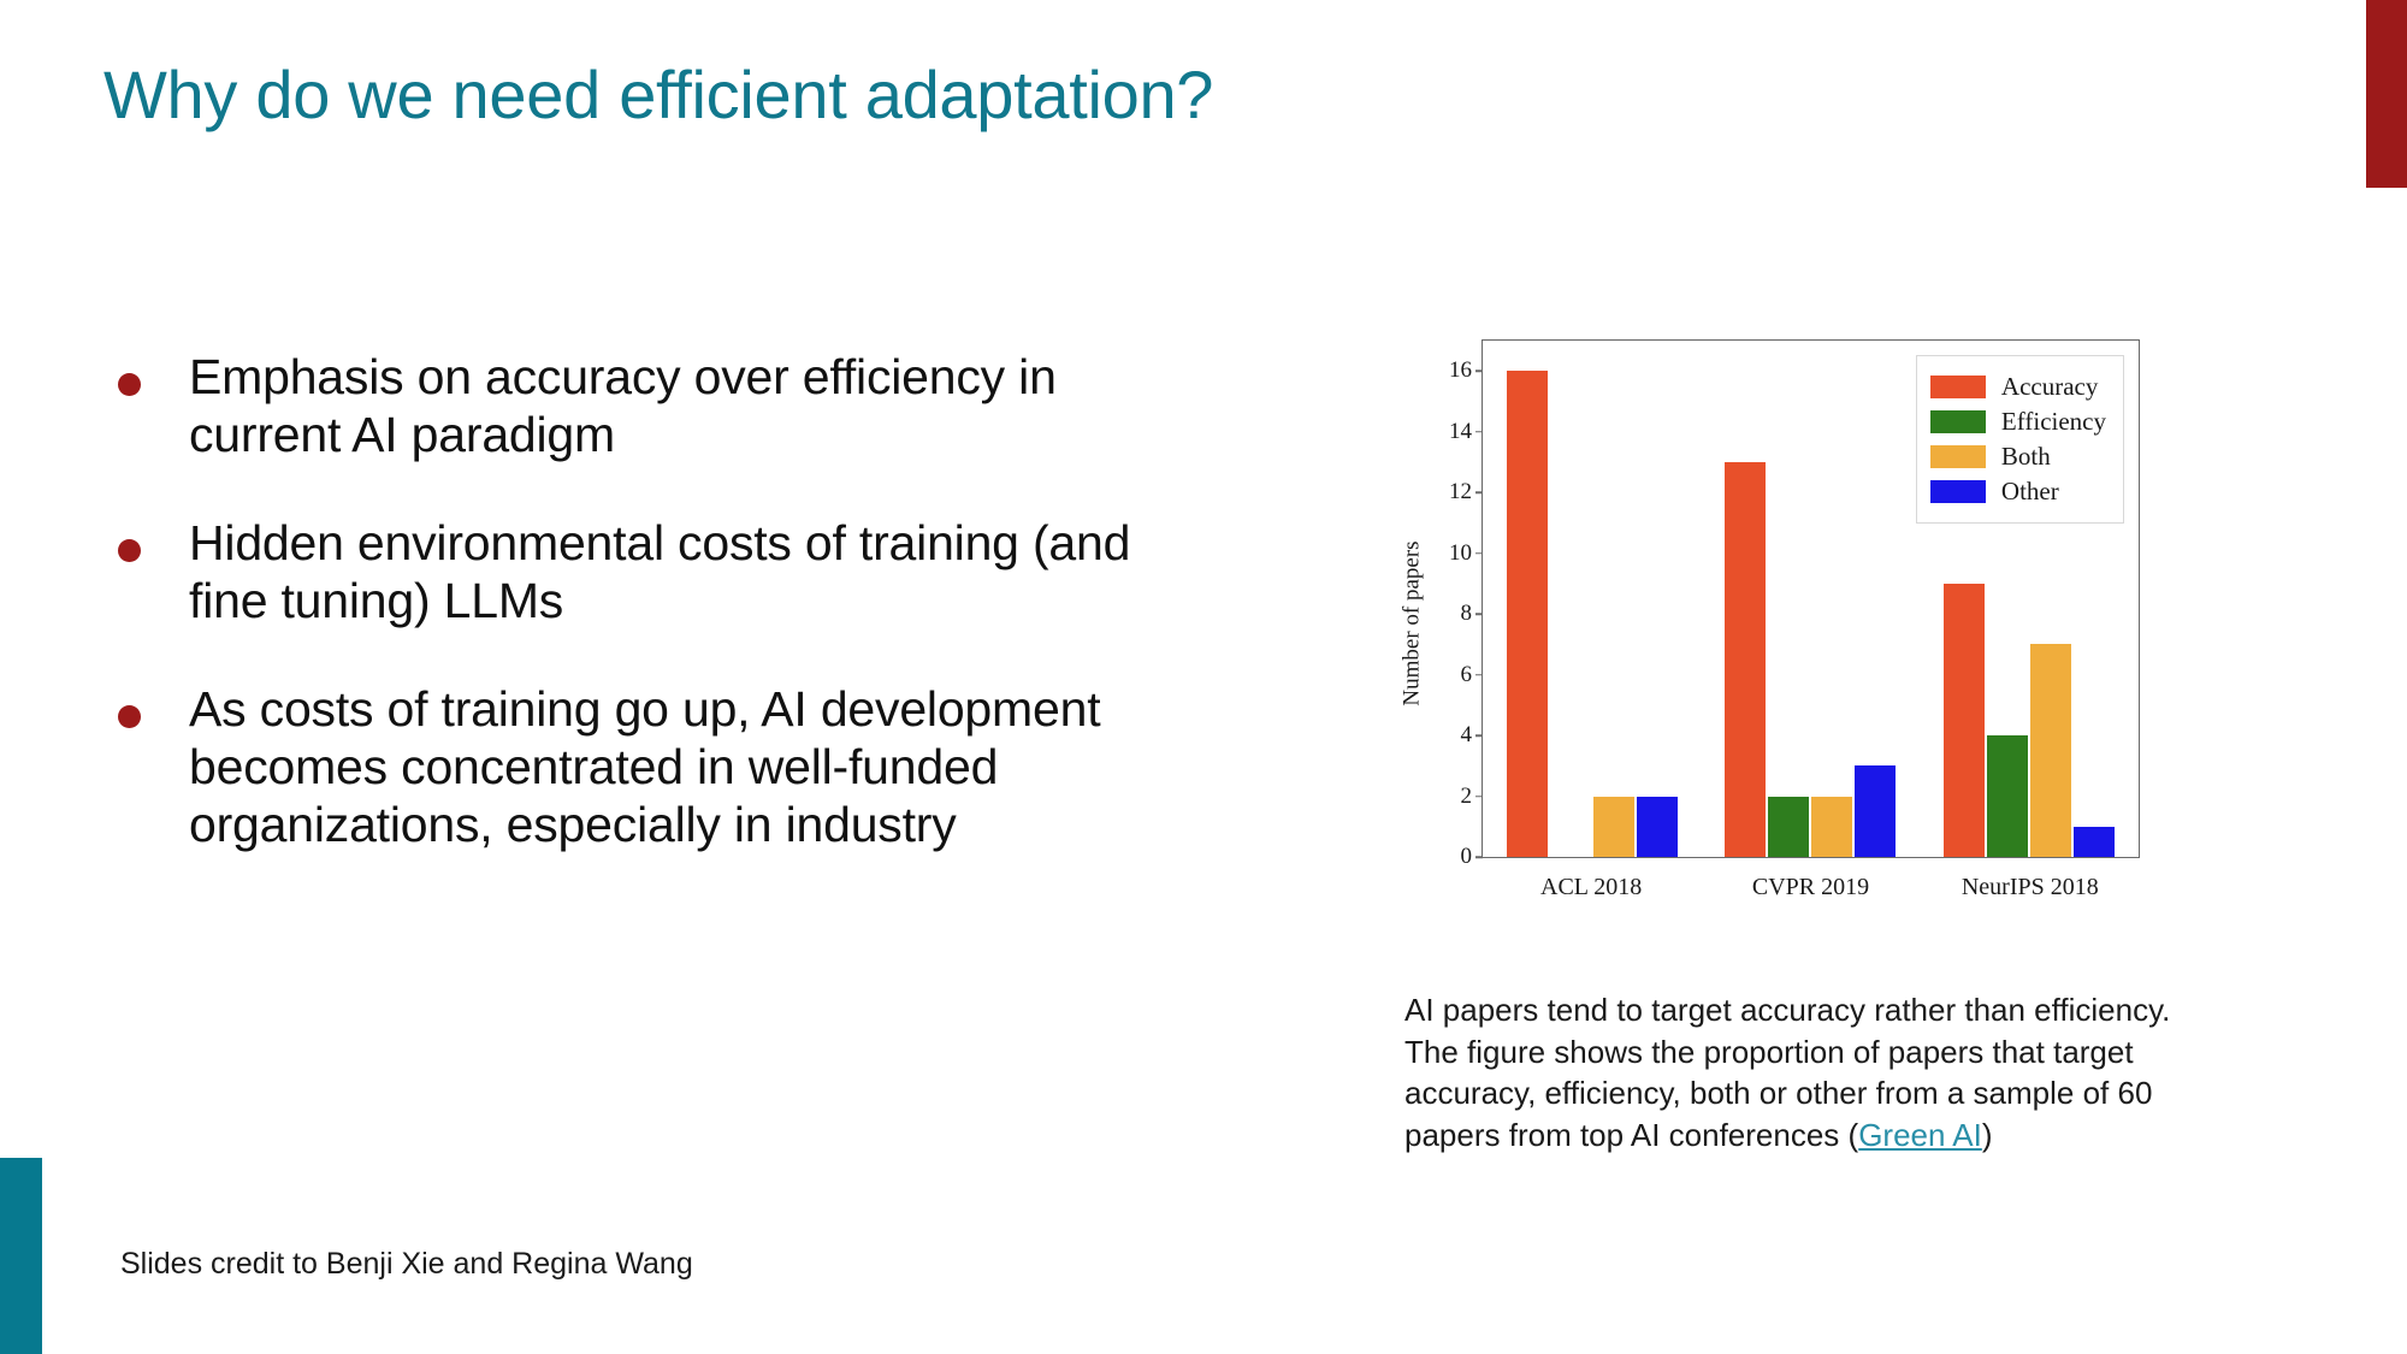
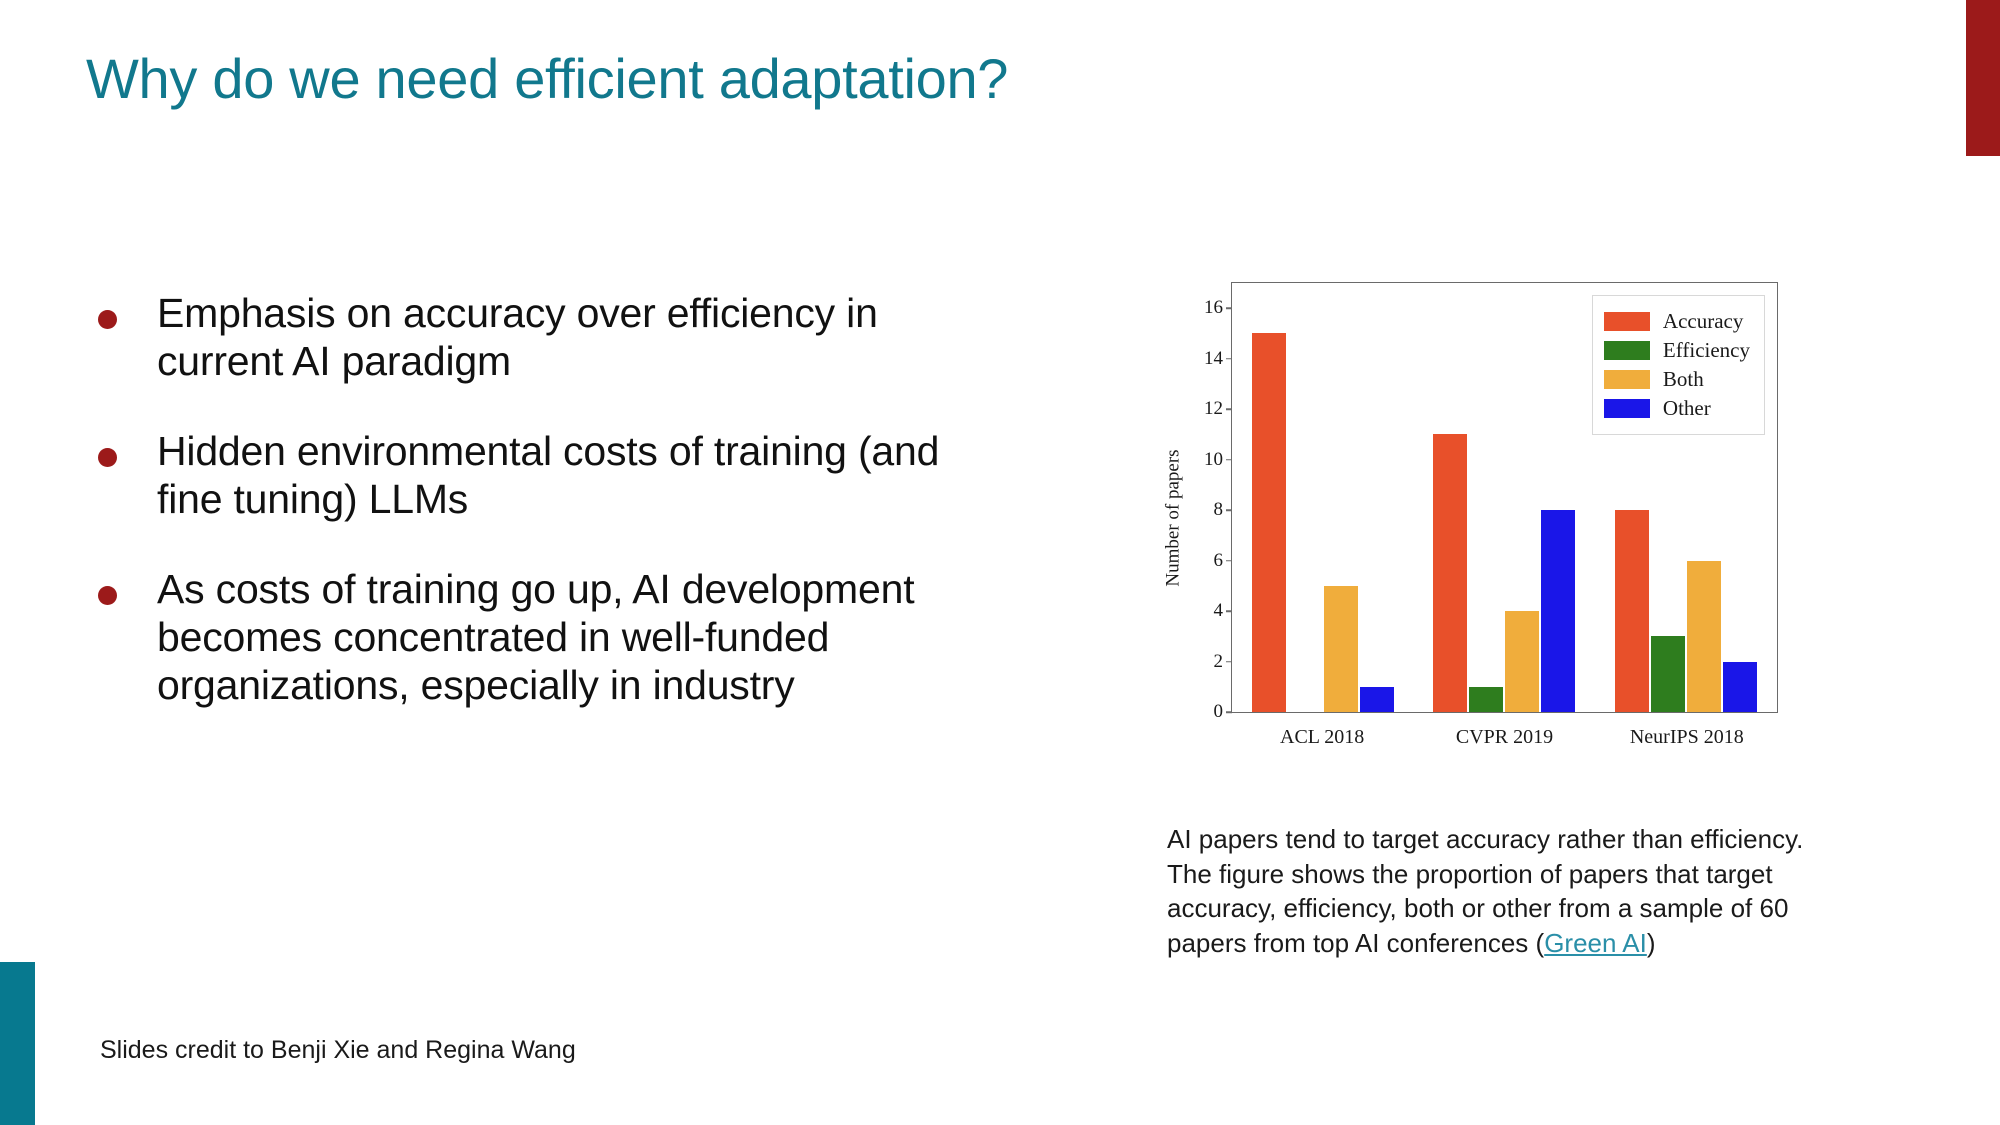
Accuracy/ACL 2018: 16 -> 15
Both/ACL 2018: 2 -> 5
Other/ACL 2018: 2 -> 1
Accuracy/CVPR 2019: 13 -> 11
Efficiency/CVPR 2019: 2 -> 1
Both/CVPR 2019: 2 -> 4
Other/CVPR 2019: 3 -> 8
Accuracy/NeurIPS 2018: 9 -> 8
Efficiency/NeurIPS 2018: 4 -> 3
Both/NeurIPS 2018: 7 -> 6
Other/NeurIPS 2018: 1 -> 2
